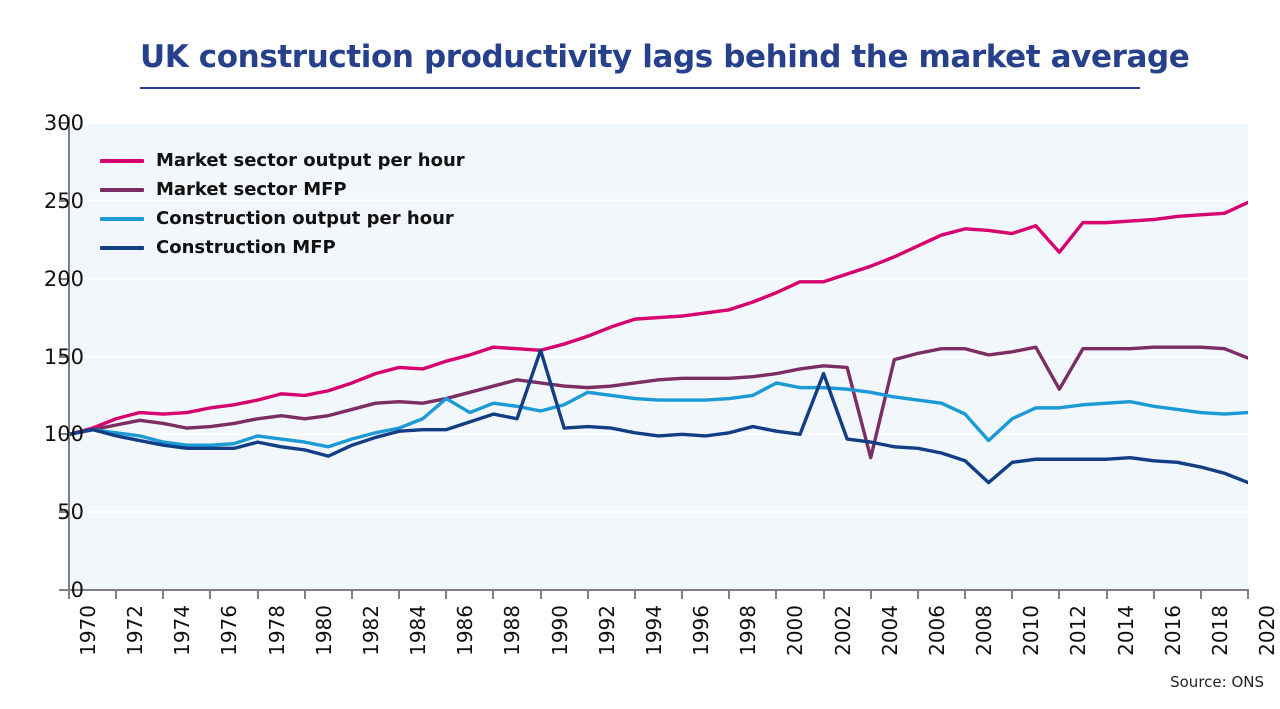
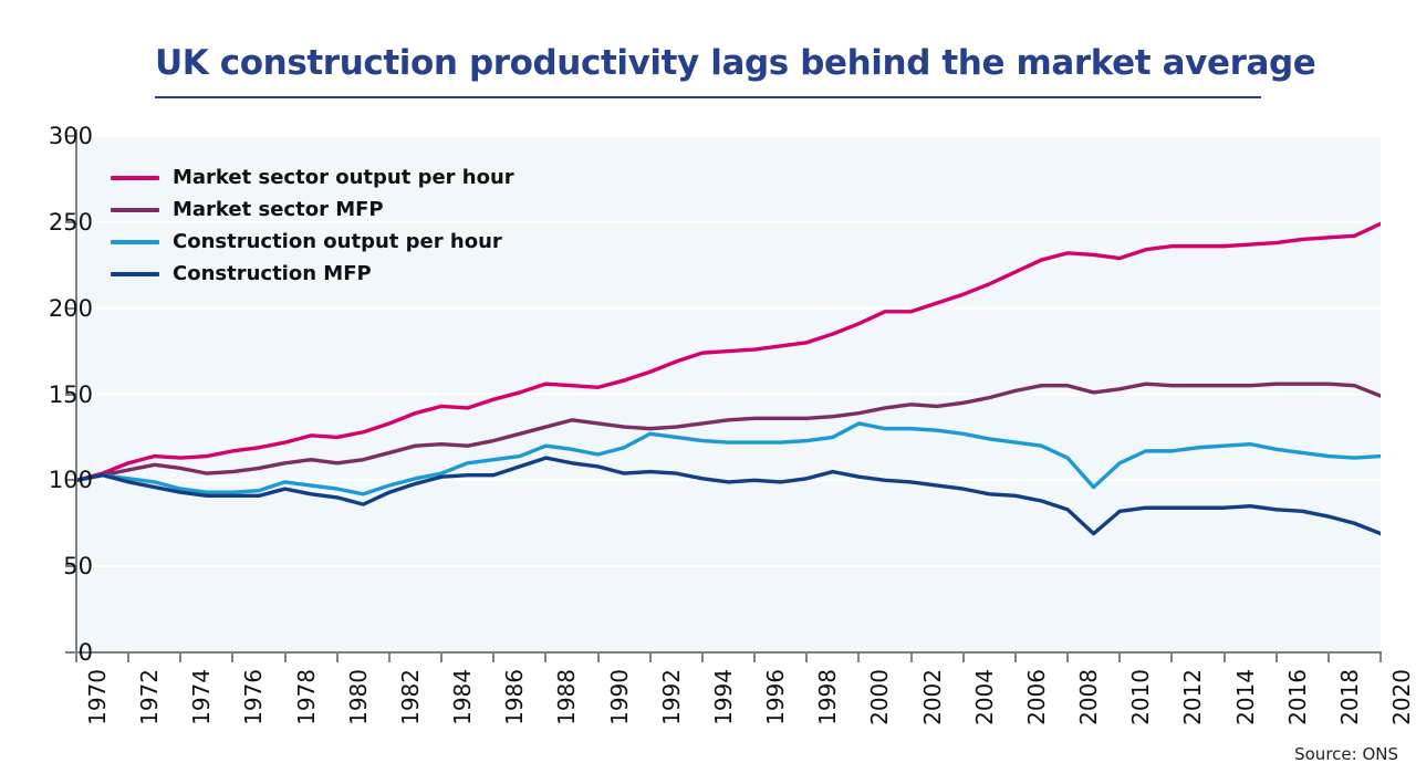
Construction output per hour/1986: 123 -> 112
Construction MFP/1990: 154 -> 108
Construction MFP/2002: 139 -> 99
Market sector MFP/2004: 85 -> 145
Market sector output per hour/2012: 217 -> 236
Market sector MFP/2012: 129 -> 155
